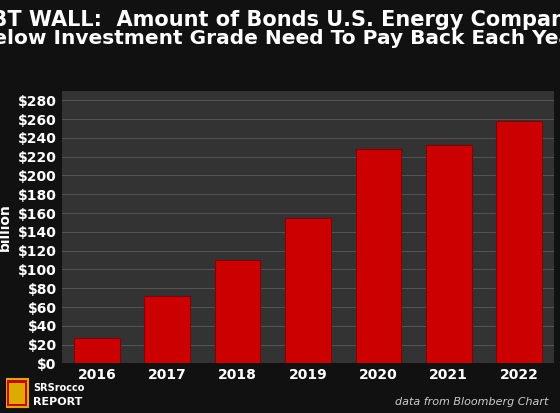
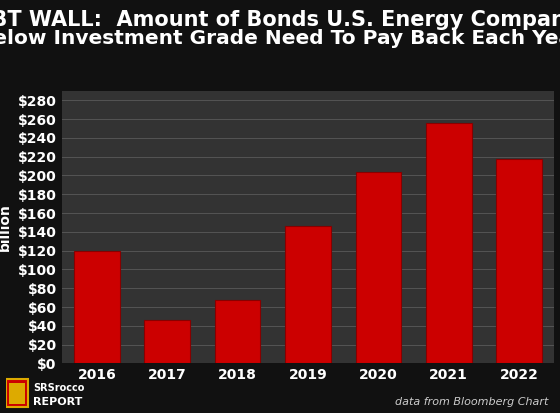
2016: $27 -> $120
2017: $72 -> $46
2018: $110 -> $68
2019: $155 -> $146
2020: $228 -> $204
2021: $232 -> $256
2022: $258 -> $218
